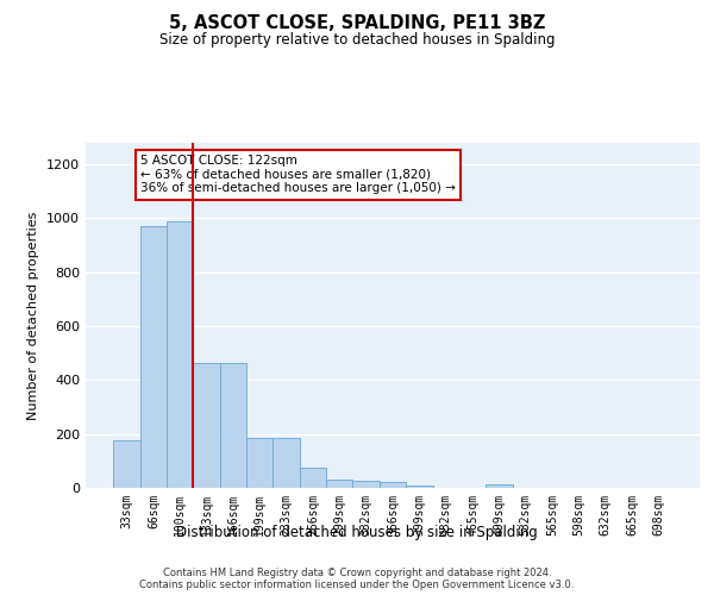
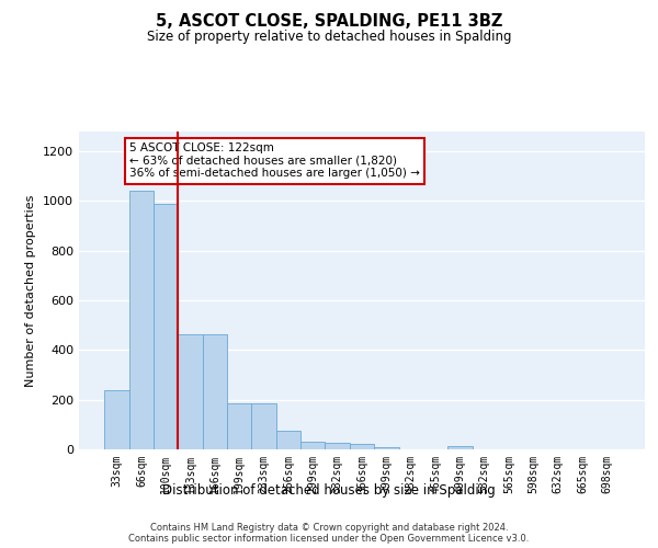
33sqm: 175 -> 240
66sqm: 970 -> 1040
